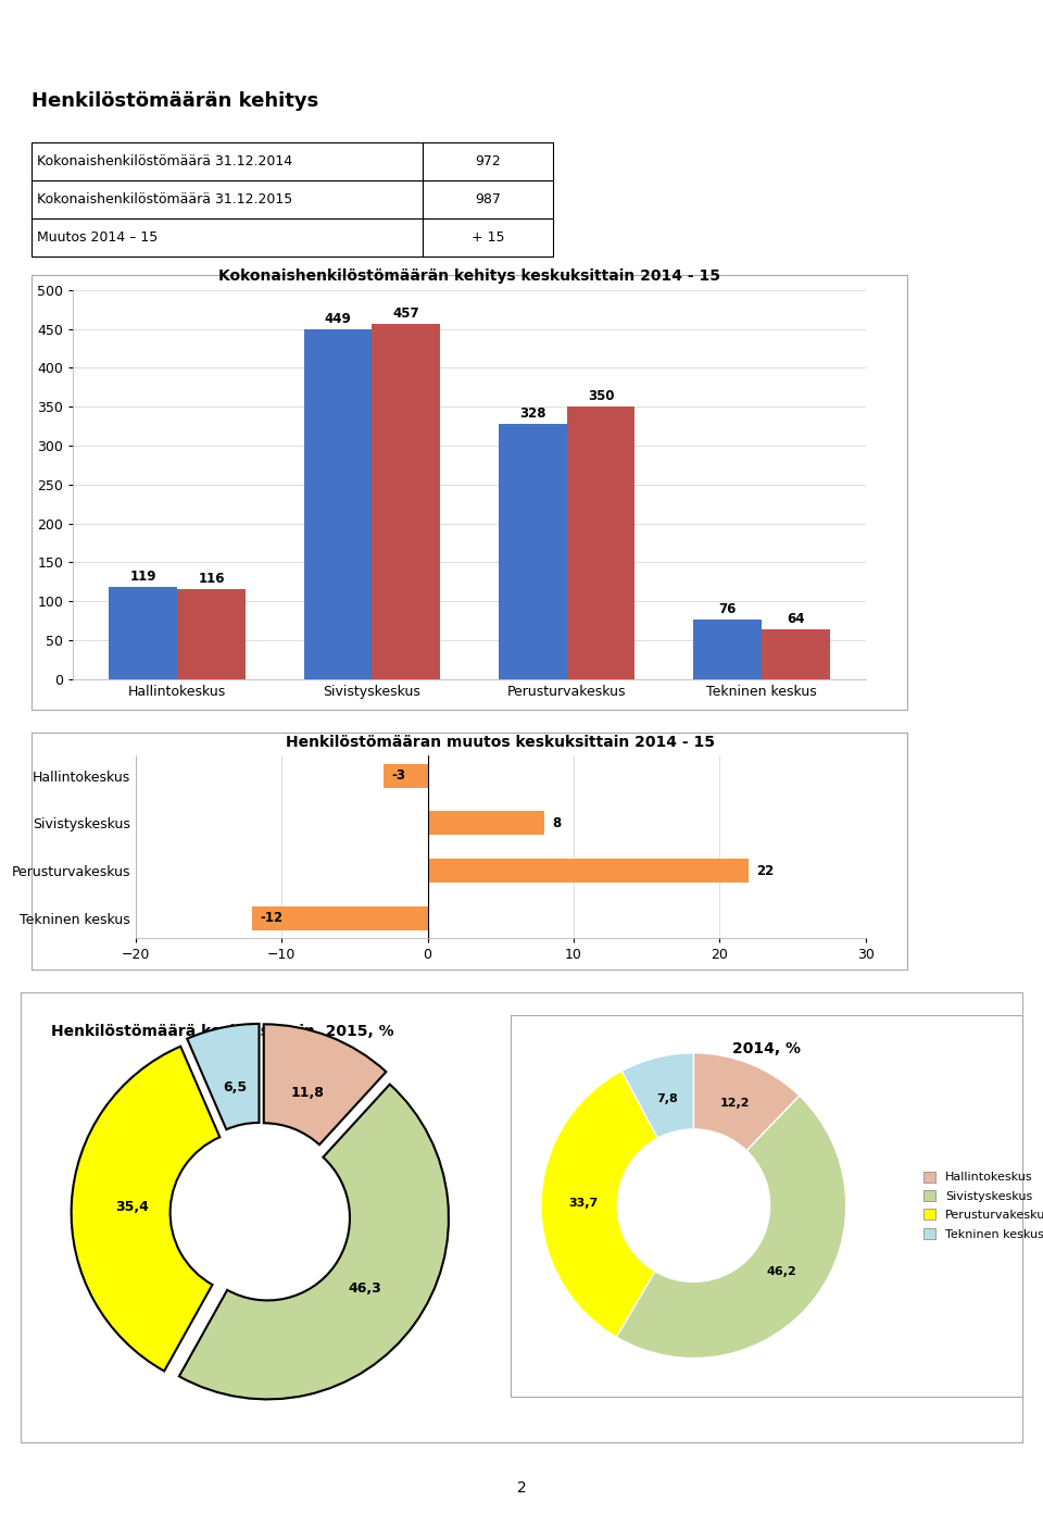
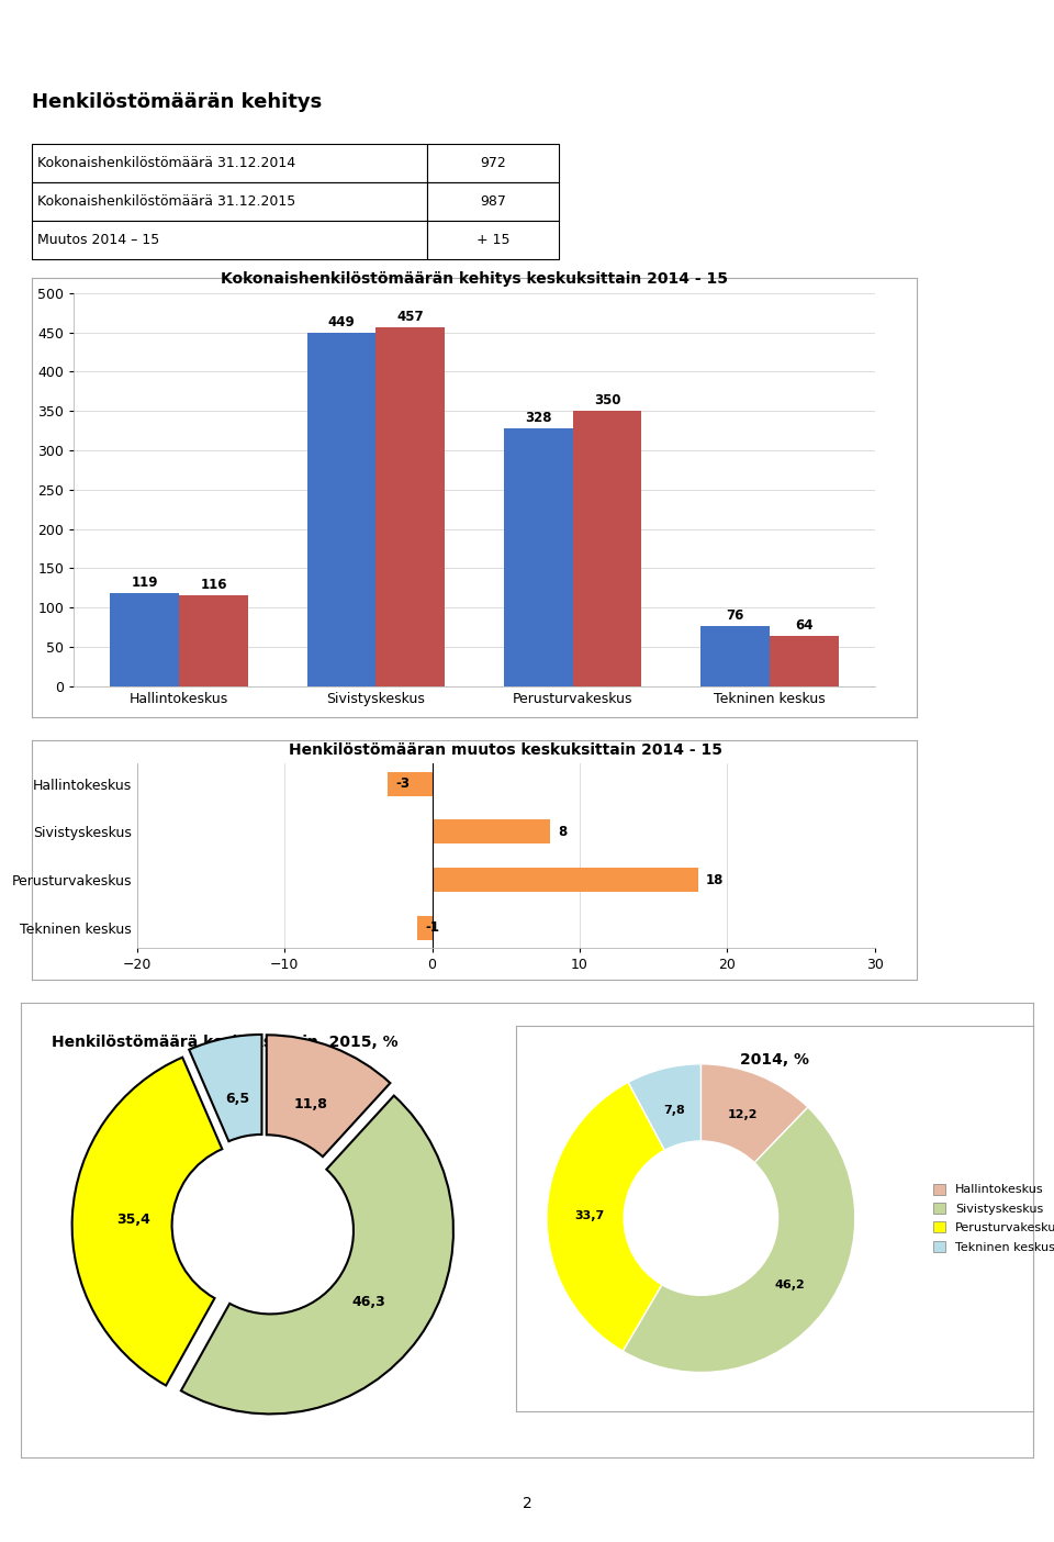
Henkilöstömääran muutos keskuksittain 2014 - 15/Perusturvakeskus: 22 -> 18
Henkilöstömääran muutos keskuksittain 2014 - 15/Tekninen keskus: -12 -> -1
